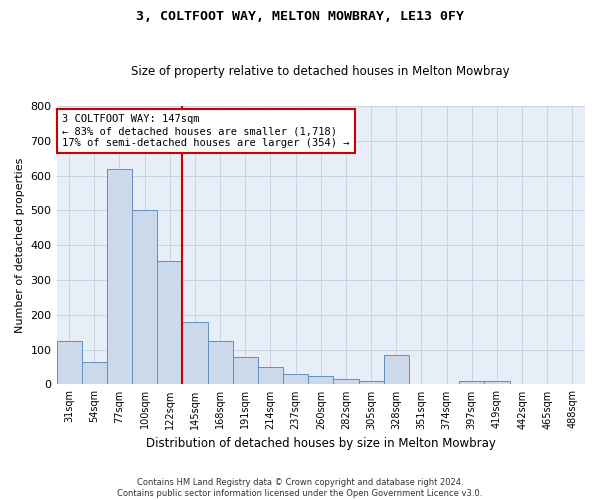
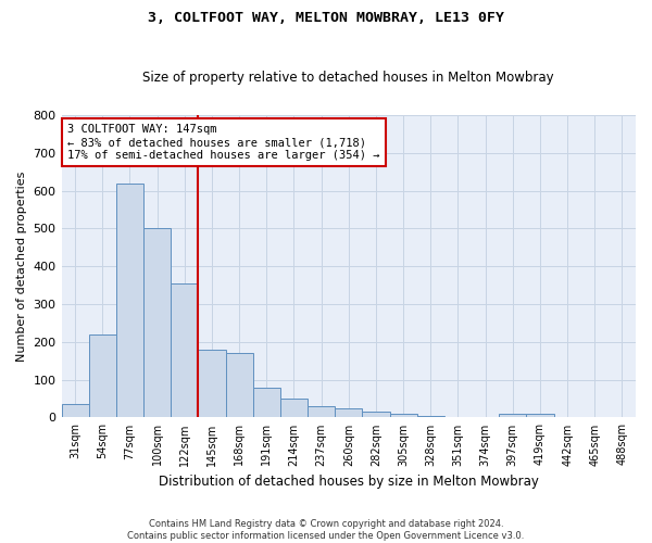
31sqm: 125 -> 35
54sqm: 65 -> 220
168sqm: 125 -> 170
328sqm: 85 -> 5
